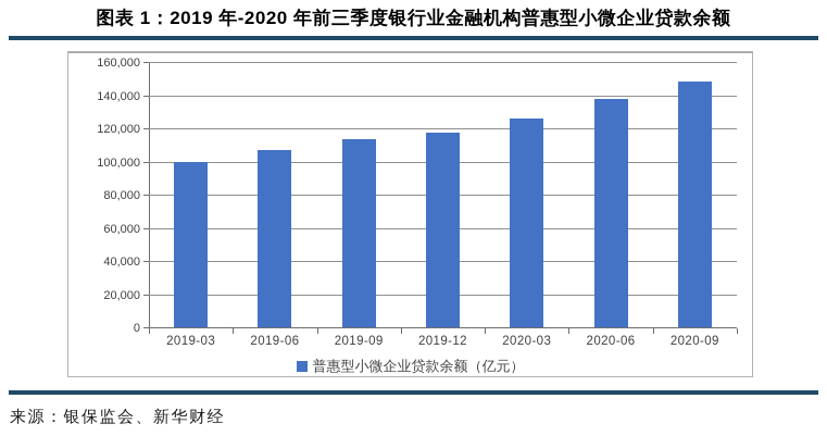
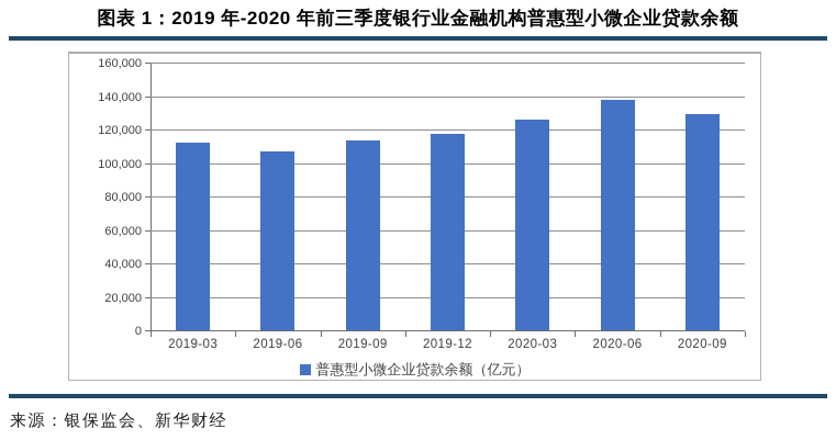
2019-03: 100000 -> 112000
2020-09: 148000 -> 129000
